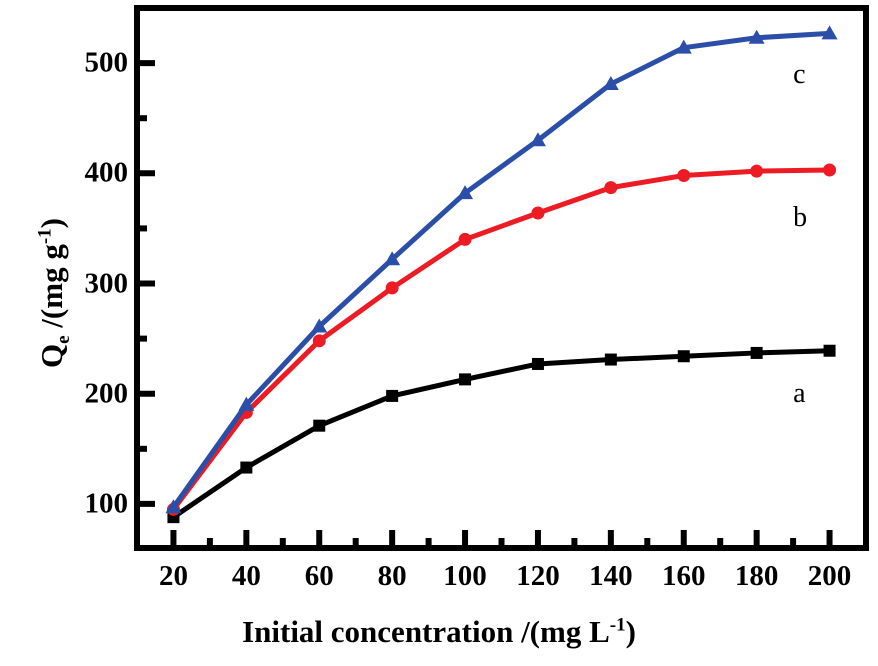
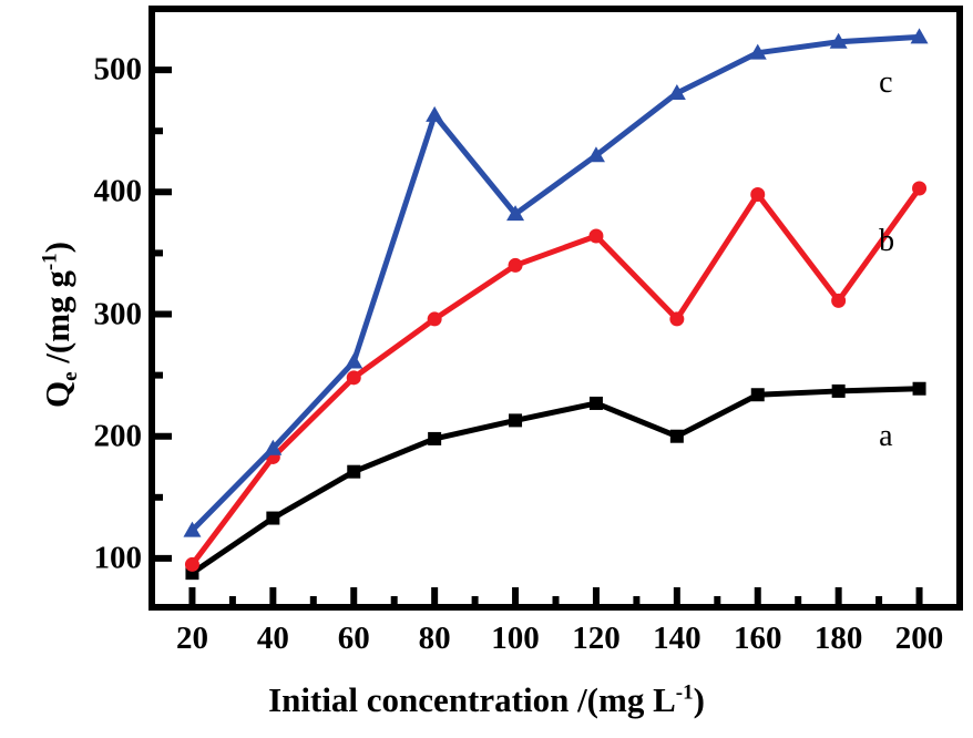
c/20: 97 -> 123
c/80: 322 -> 463
a/140: 231 -> 200
b/140: 387 -> 296
b/180: 402 -> 311
